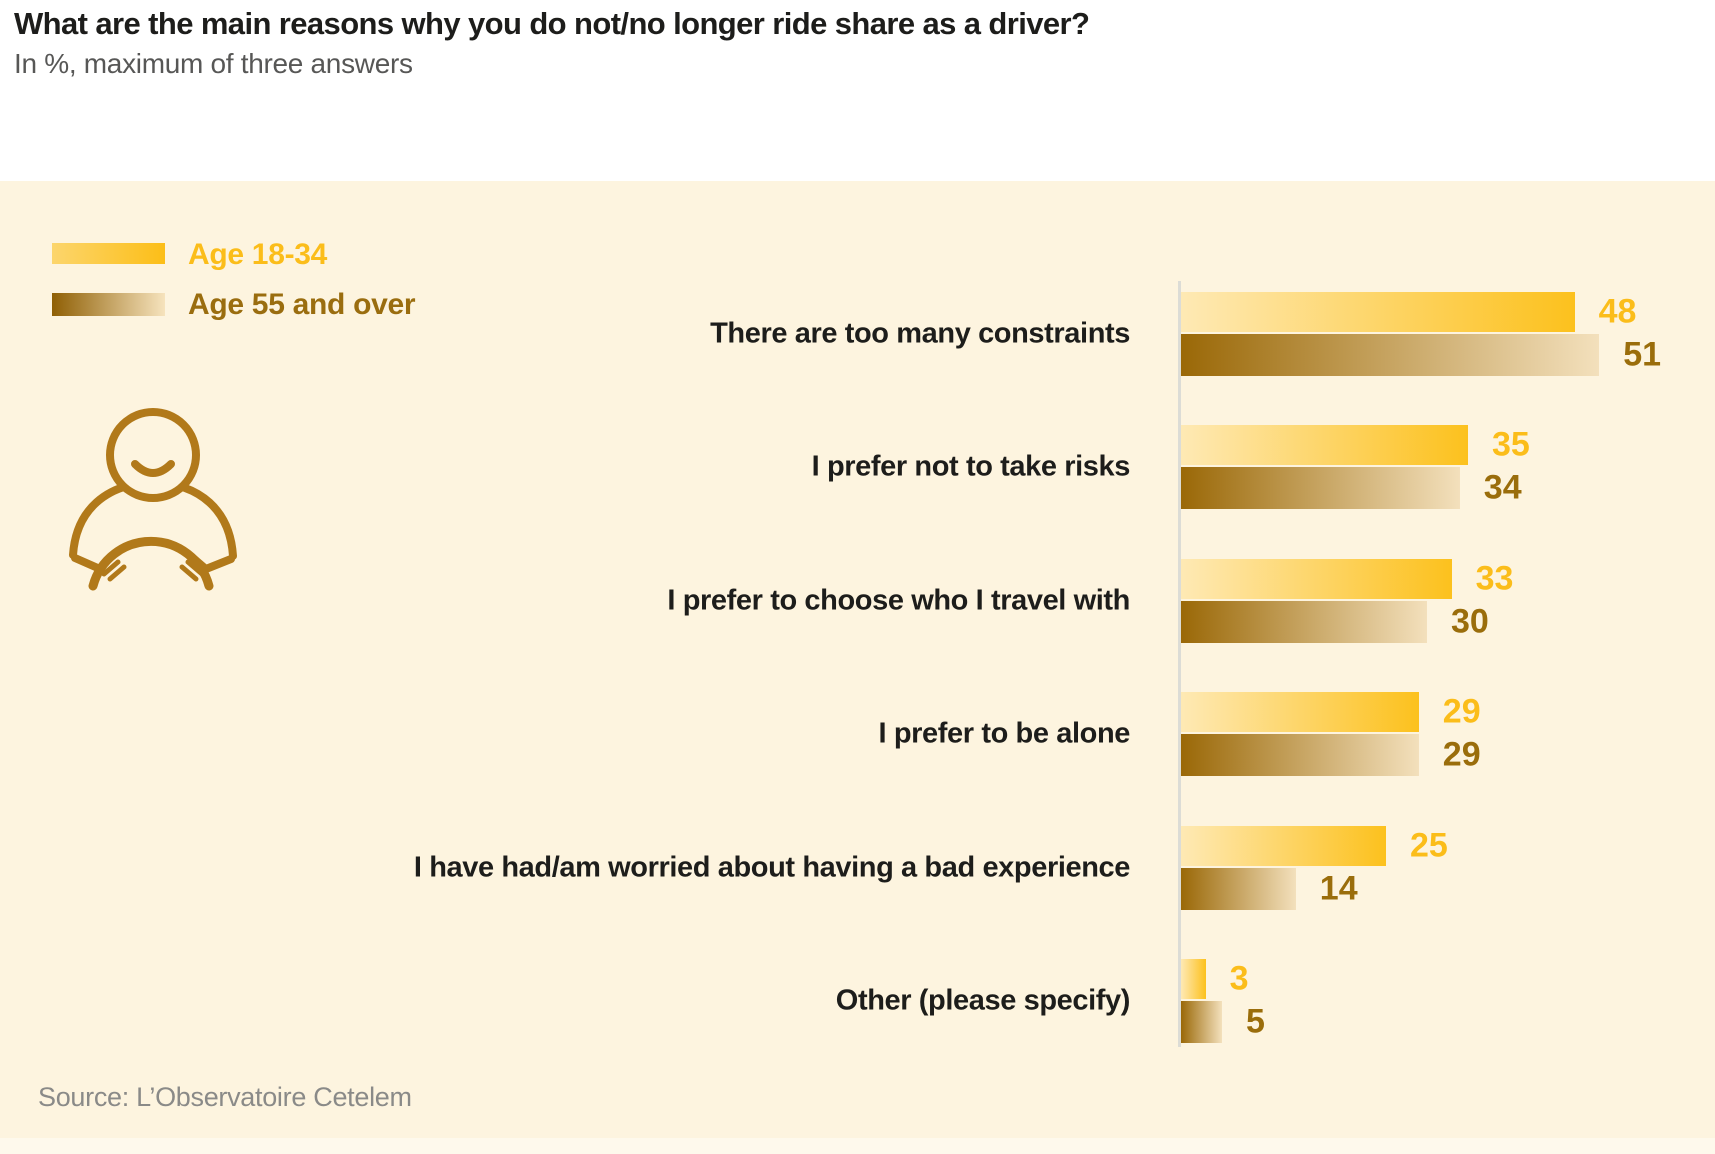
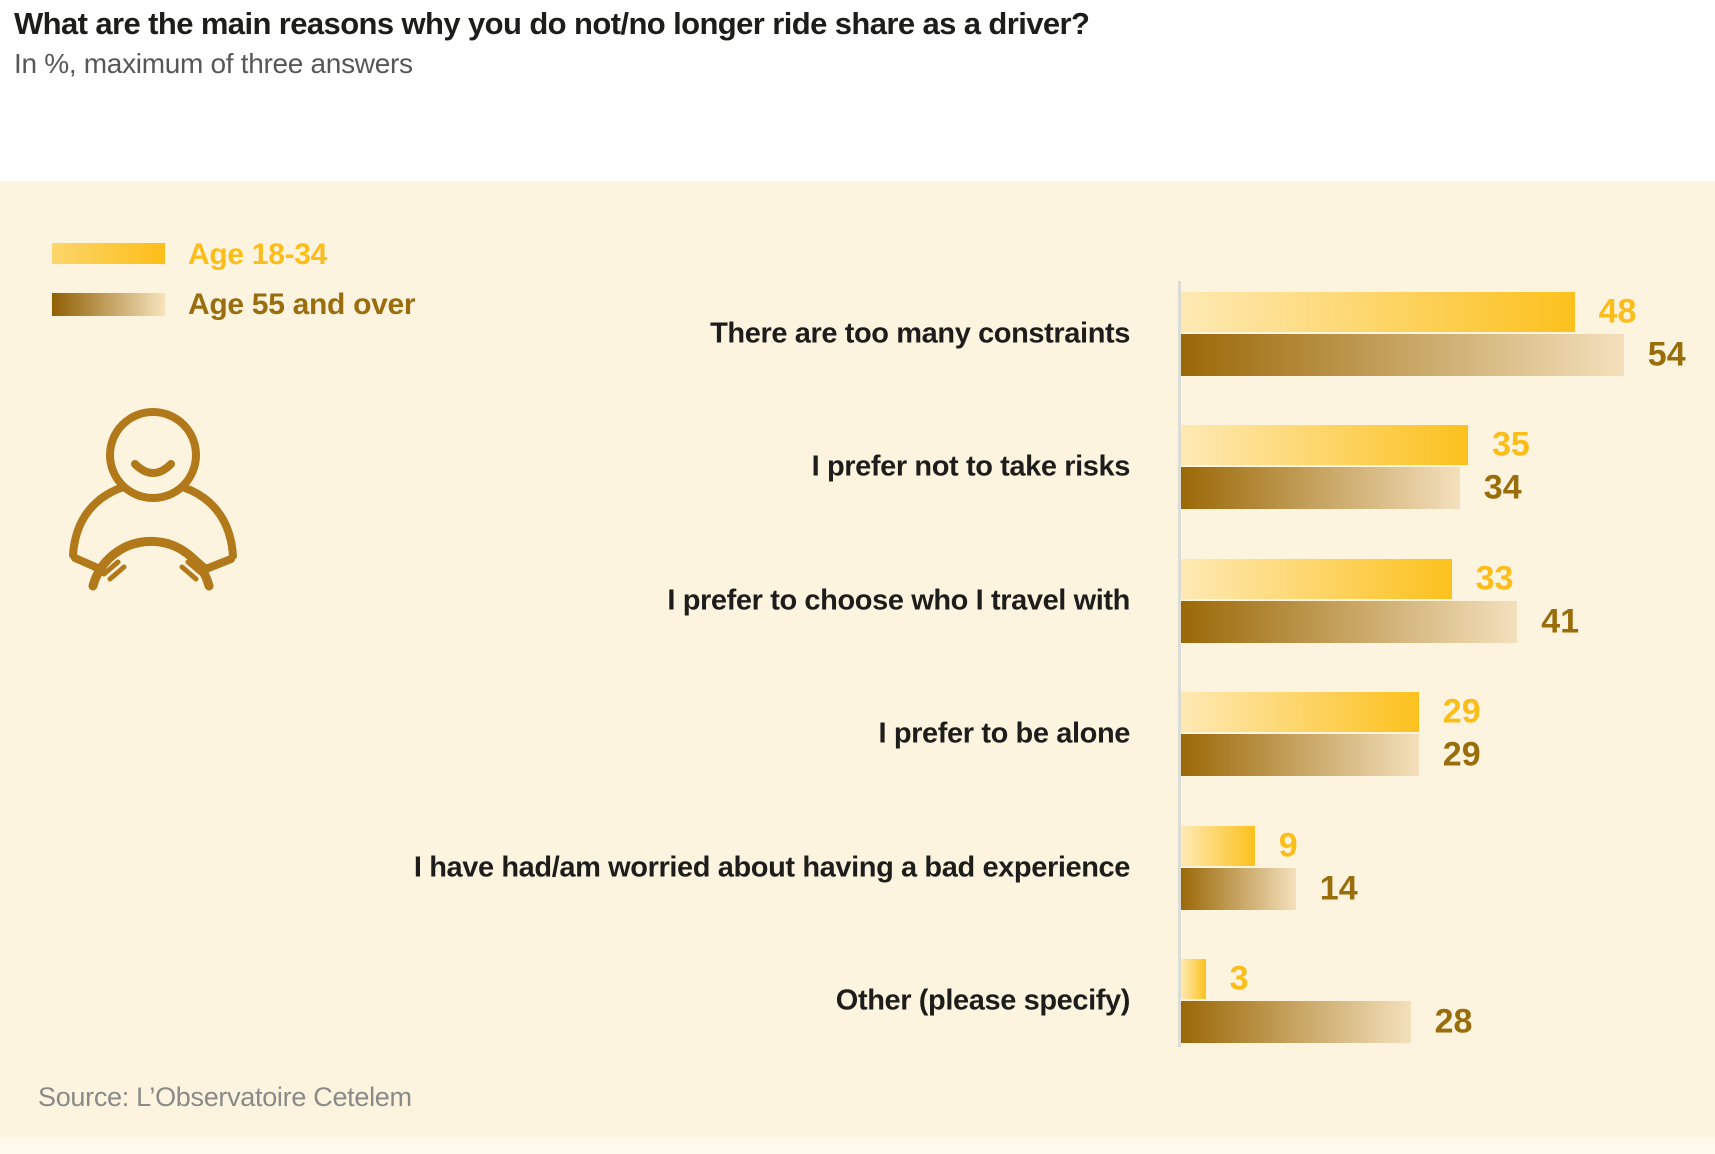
Age 55 and over/There are too many constraints: 51 -> 54
Age 55 and over/I prefer to choose who I travel with: 30 -> 41
Age 18-34/I have had/am worried about having a bad experience: 25 -> 9
Age 55 and over/Other (please specify): 5 -> 28
